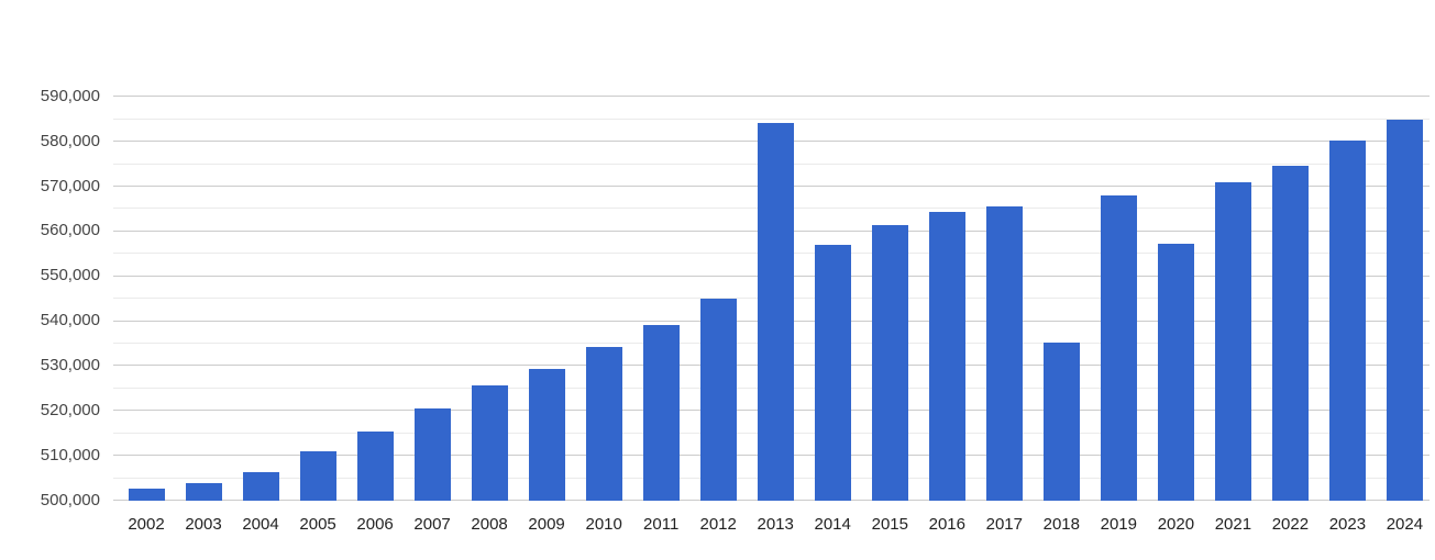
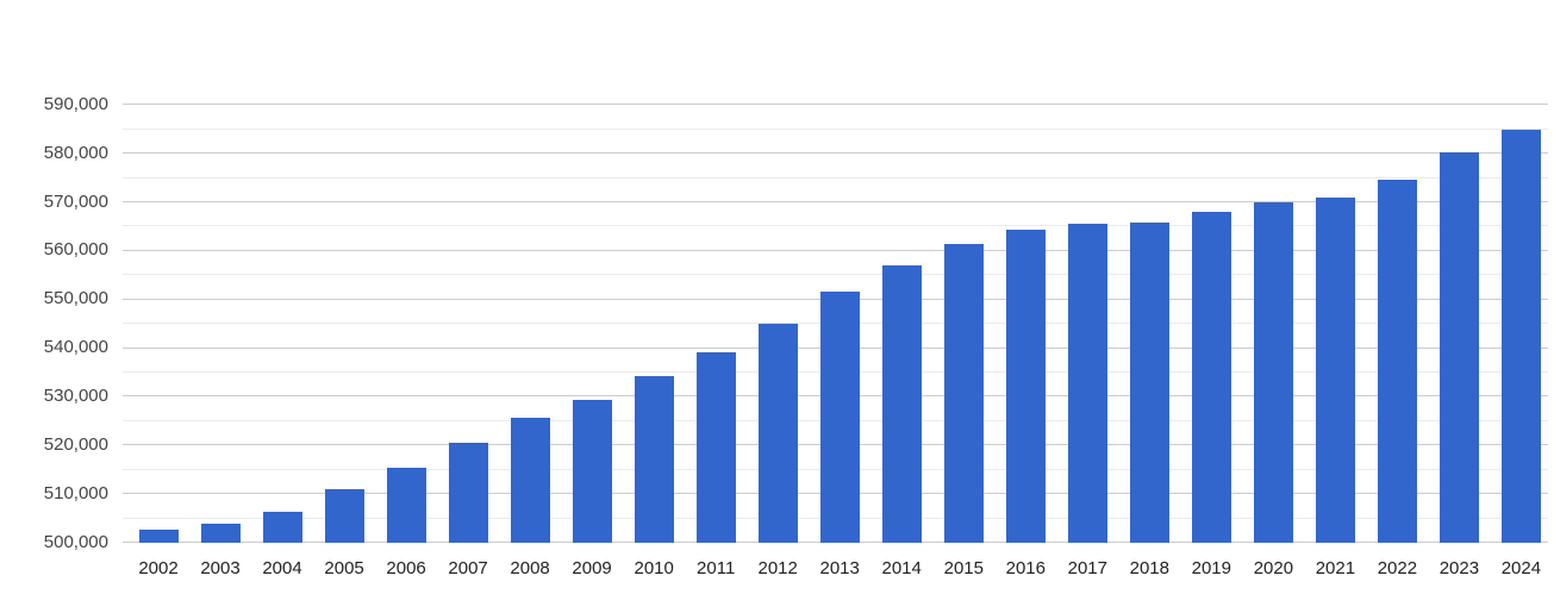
2013: 584000 -> 551000
2018: 535000 -> 566000
2020: 557000 -> 570000
